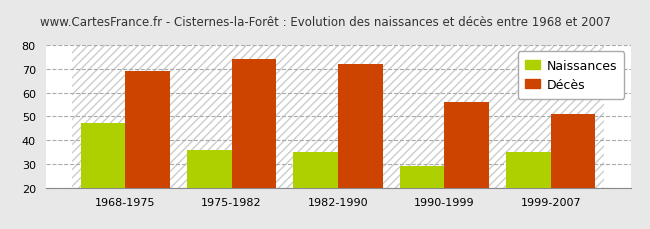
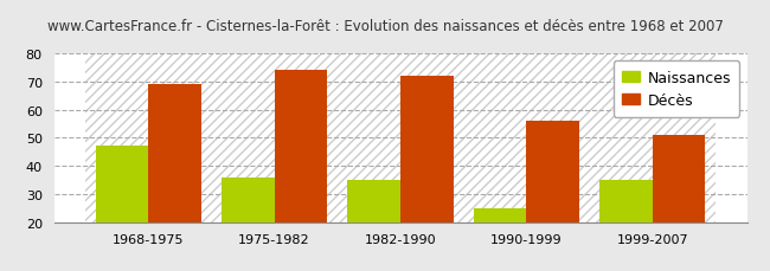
Naissances/1990-1999: 29 -> 25
